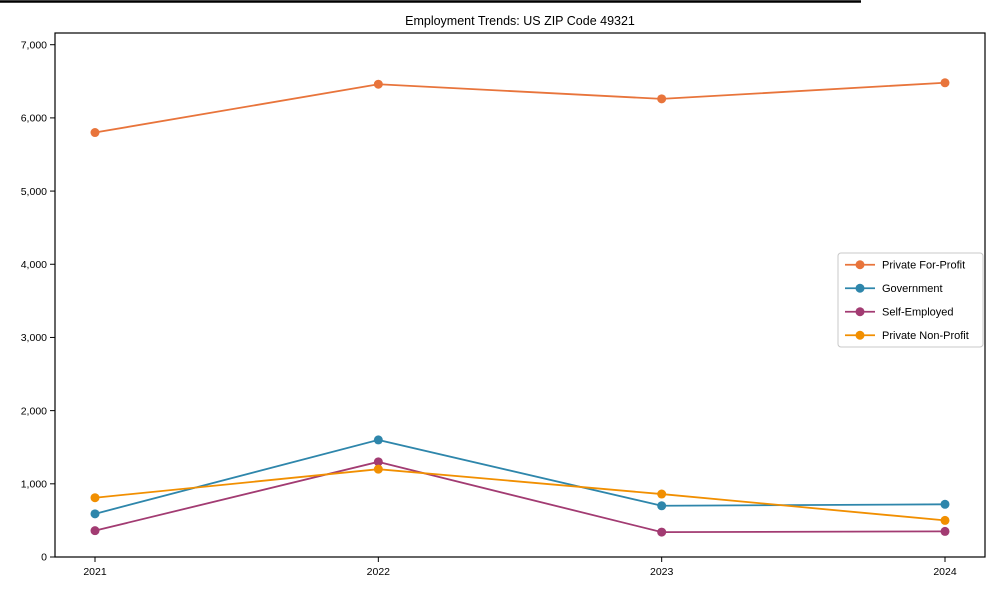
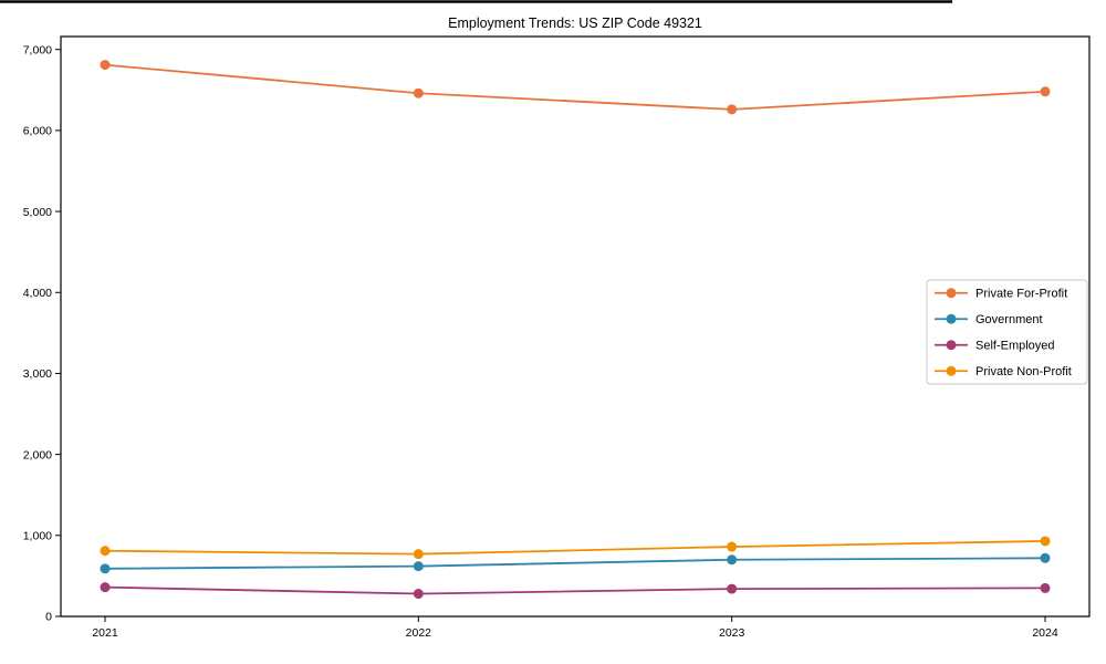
Private For-Profit/2021: 5800 -> 6800
Government/2022: 1600 -> 600
Self-Employed/2022: 1300 -> 300
Private Non-Profit/2022: 1200 -> 800
Private Non-Profit/2024: 500 -> 900
